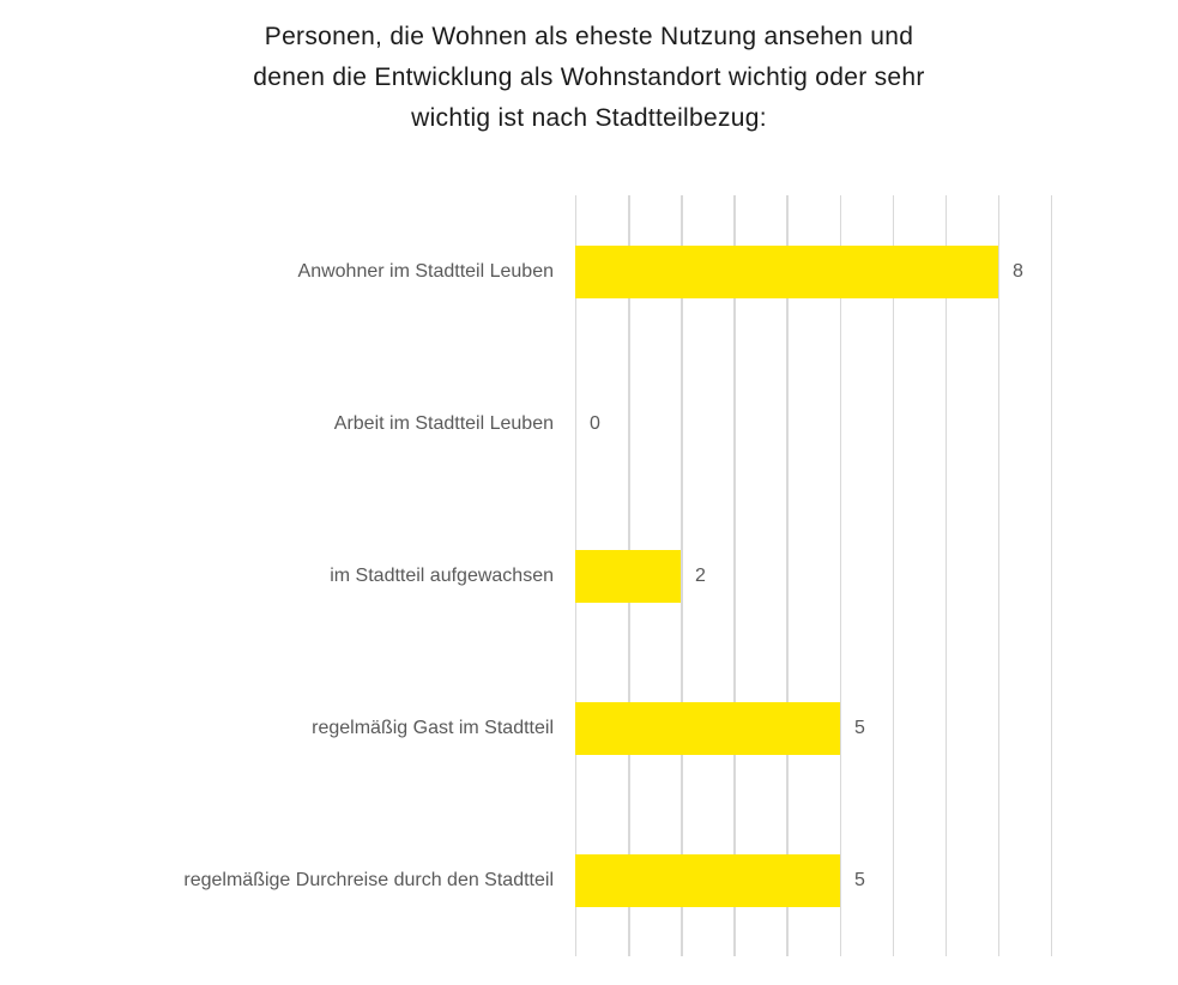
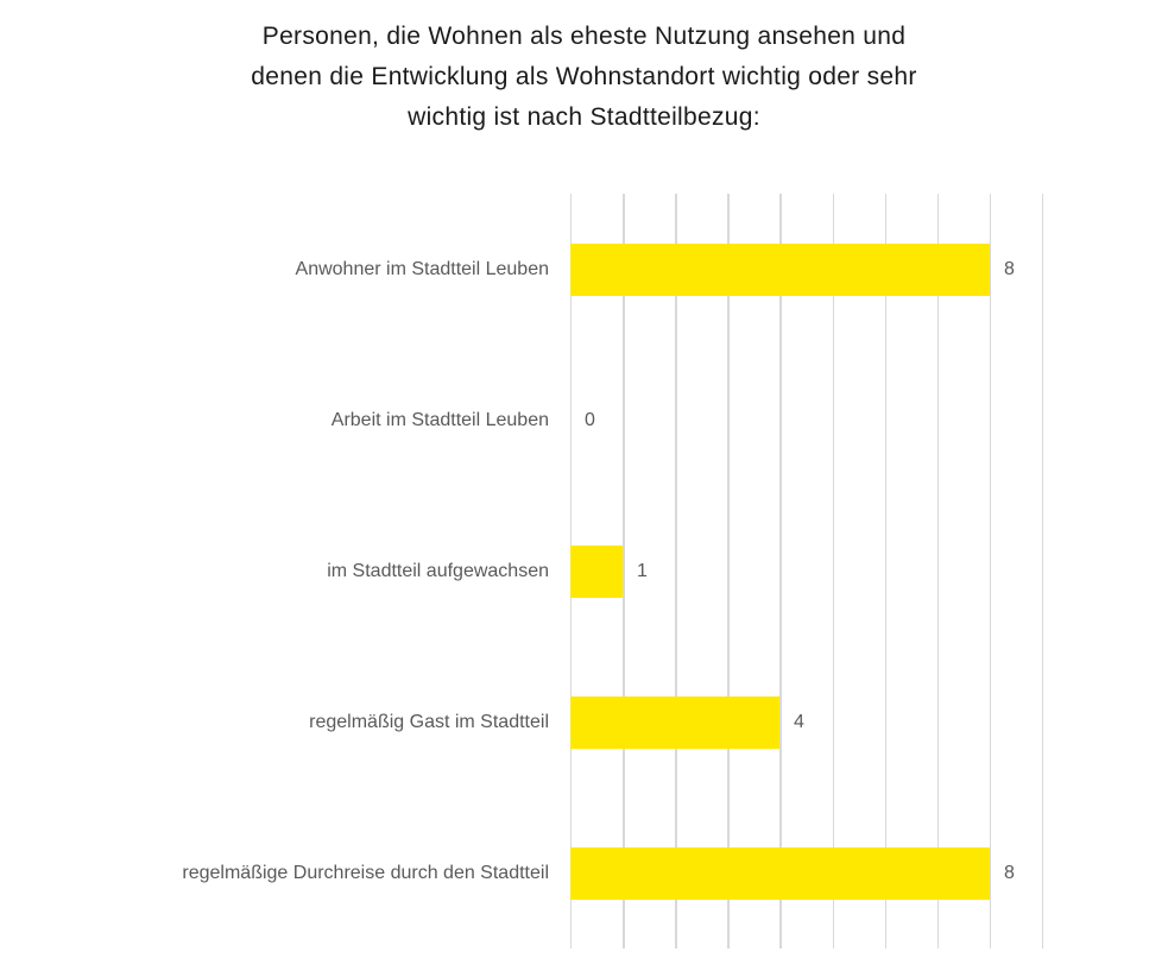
im Stadtteil aufgewachsen: 2 -> 1
regelmäßig Gast im Stadtteil: 5 -> 4
regelmäßige Durchreise durch den Stadtteil: 5 -> 8
